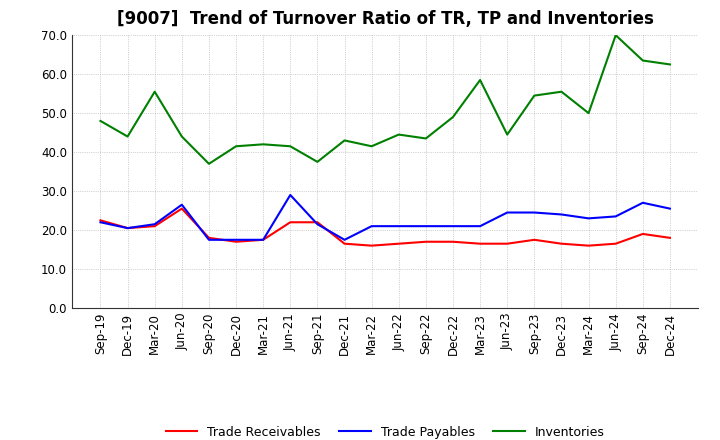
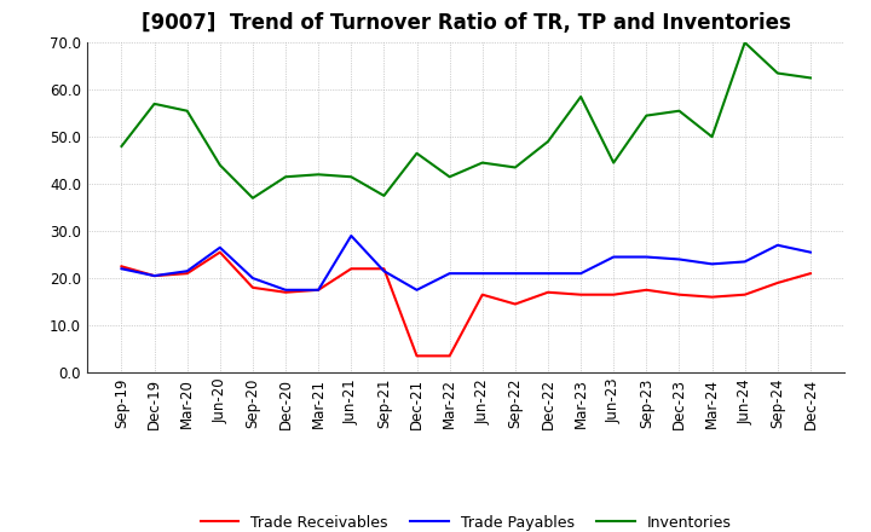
Inventories/Dec-19: 44.0 -> 57.0
Trade Payables/Sep-20: 17.5 -> 20.0
Trade Receivables/Dec-21: 16.5 -> 3.5
Inventories/Dec-21: 43.0 -> 46.5
Trade Receivables/Mar-22: 16.0 -> 3.5
Trade Receivables/Sep-22: 17.0 -> 14.5
Trade Receivables/Dec-24: 18.0 -> 21.0
